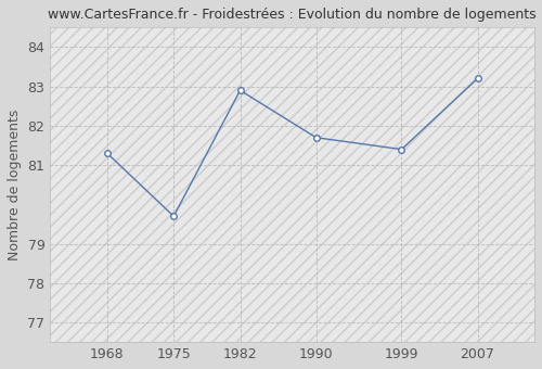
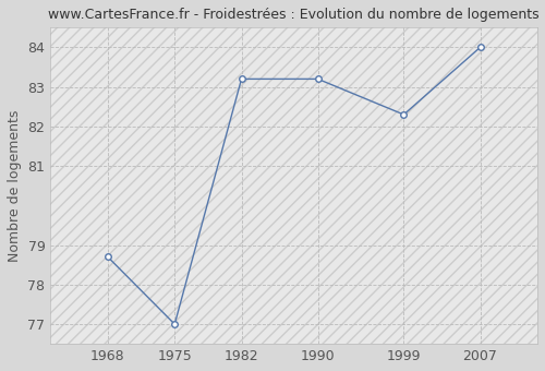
1968: 81.3 -> 78.7
1975: 79.7 -> 77.0
1982: 82.9 -> 83.2
1990: 81.7 -> 83.2
1999: 81.4 -> 82.3
2007: 83.2 -> 84.0
